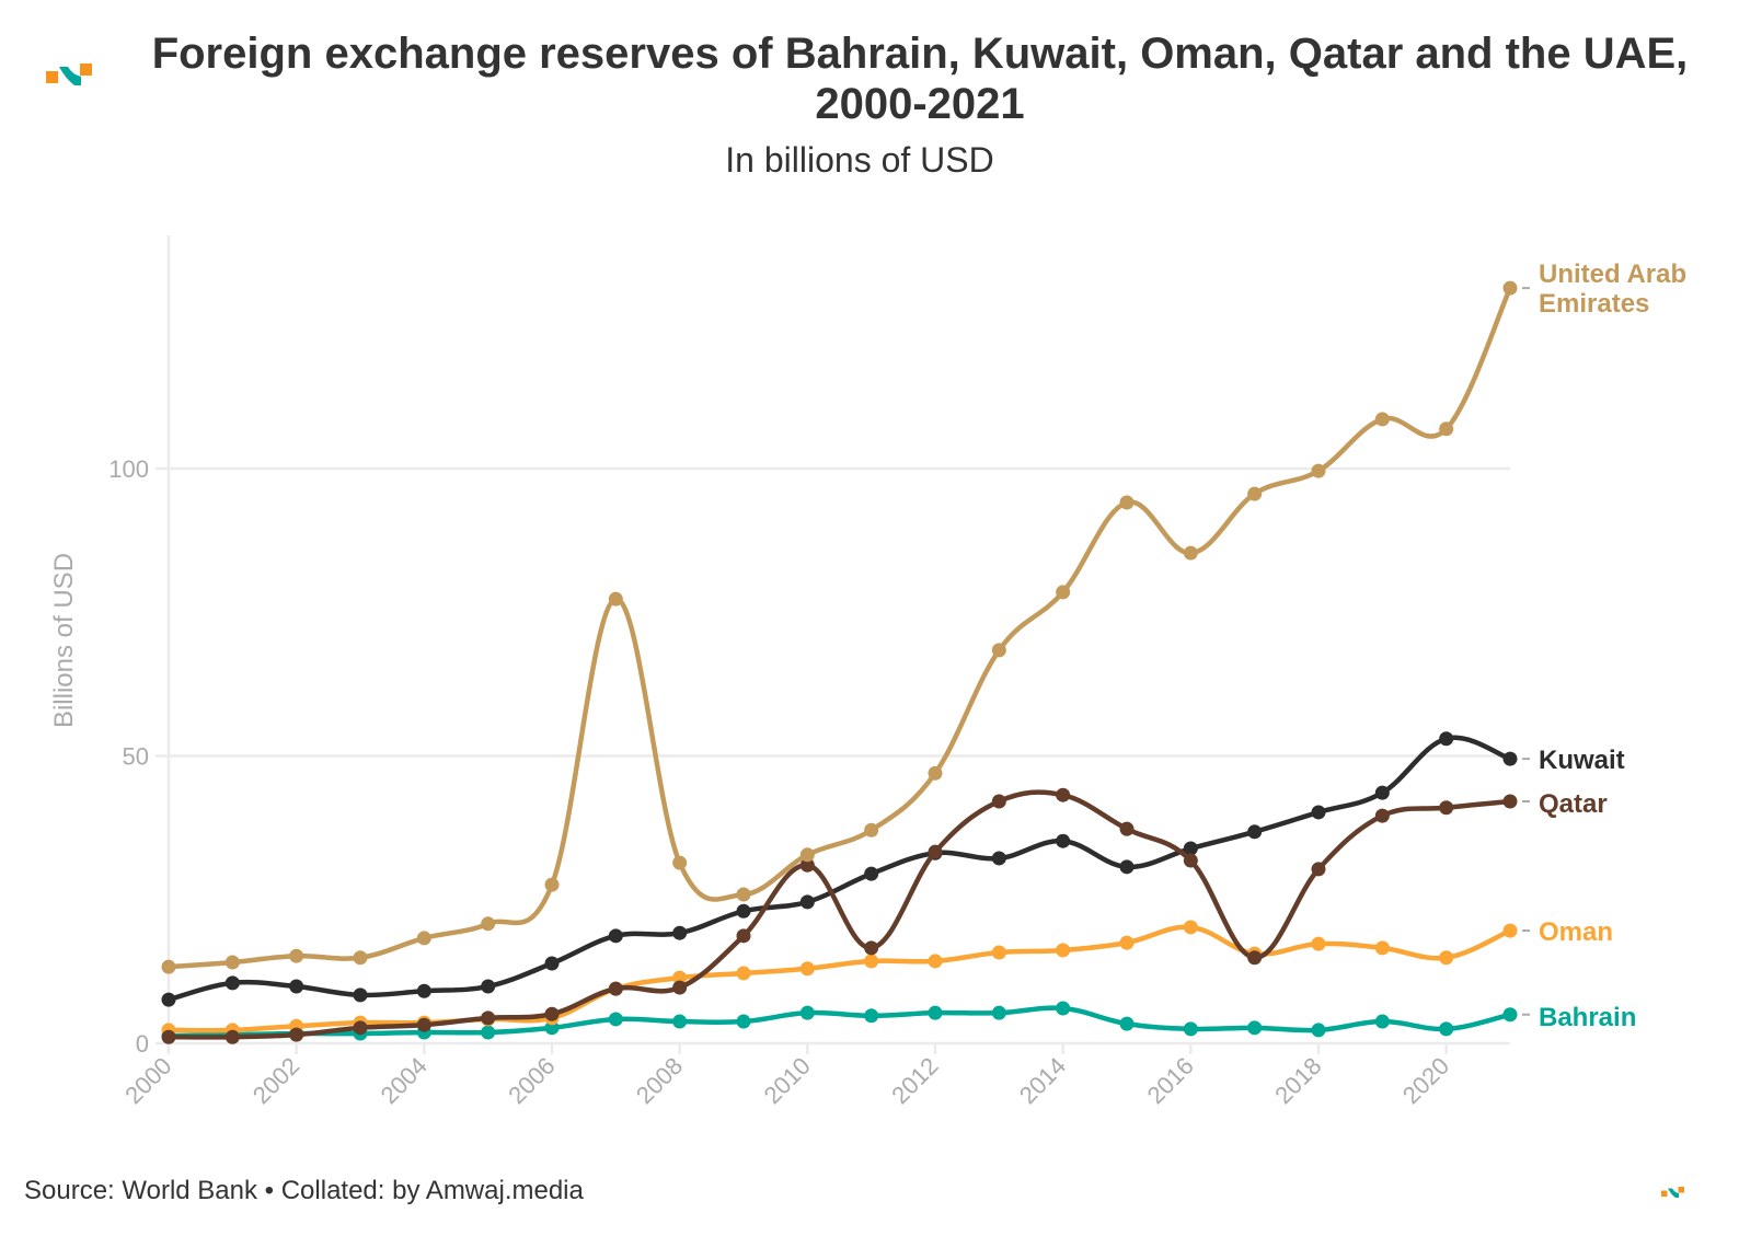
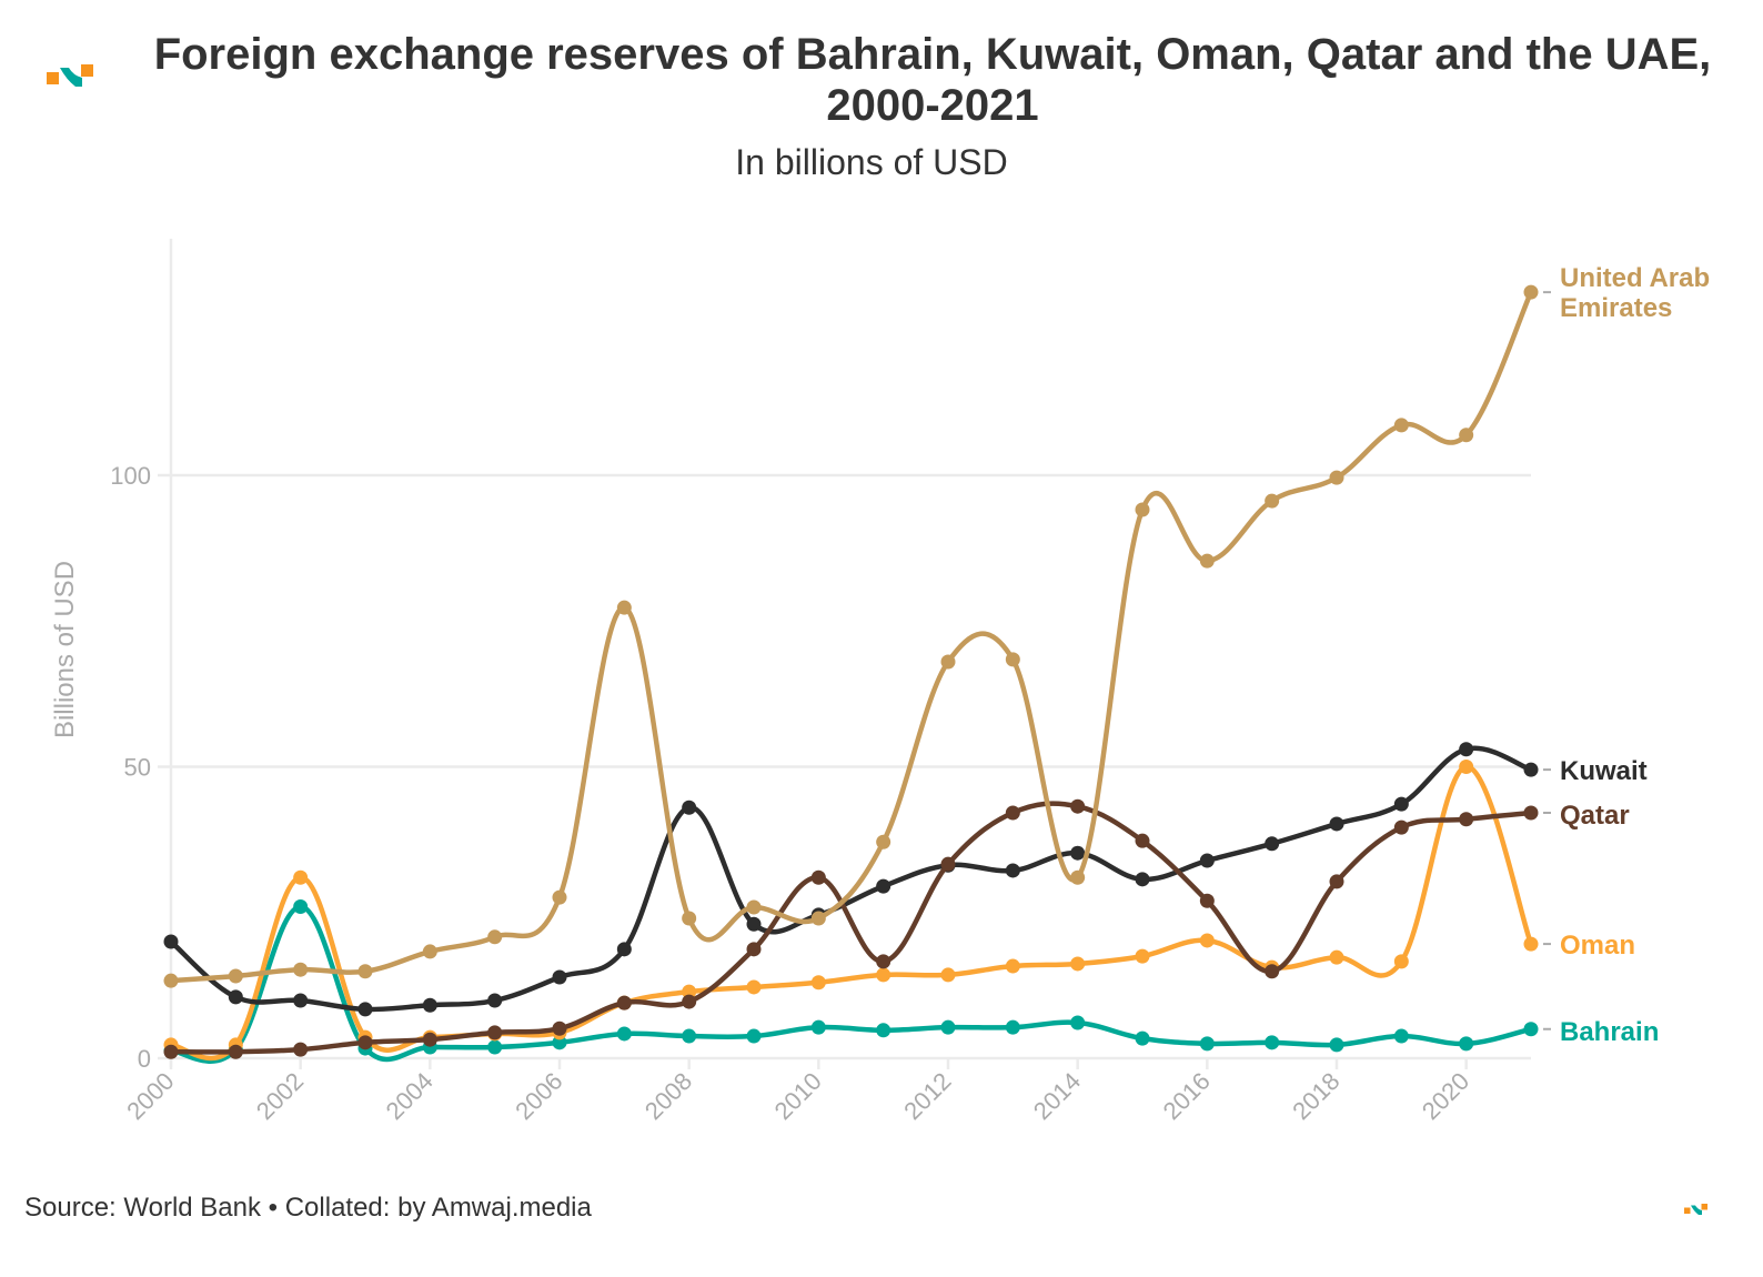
Kuwait/2000: 8 -> 20
Oman/2002: 3 -> 31
Bahrain/2002: 2 -> 26
United Arab Emirates/2008: 31 -> 24
Kuwait/2008: 19 -> 43
United Arab Emirates/2010: 33 -> 24
United Arab Emirates/2012: 47 -> 68
United Arab Emirates/2014: 78 -> 31
Qatar/2016: 32 -> 27
Oman/2020: 15 -> 50
